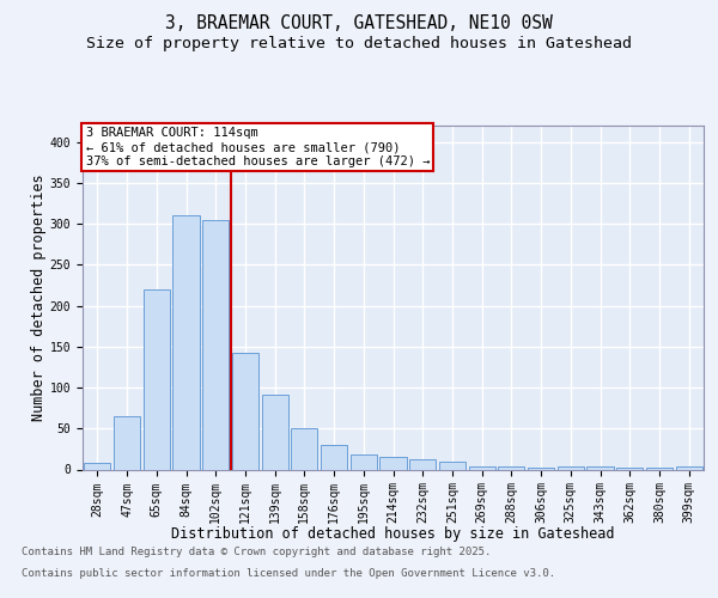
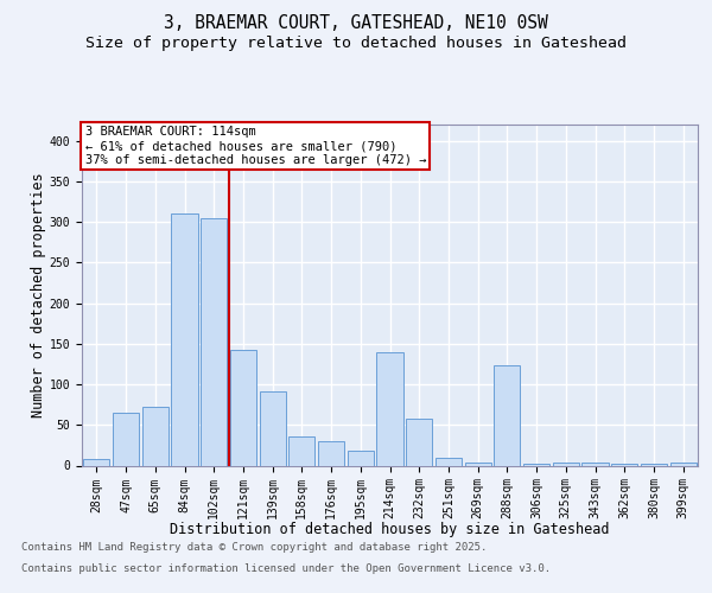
65sqm: 220 -> 72
158sqm: 50 -> 36
214sqm: 15 -> 140
232sqm: 13 -> 58
288sqm: 4 -> 124
